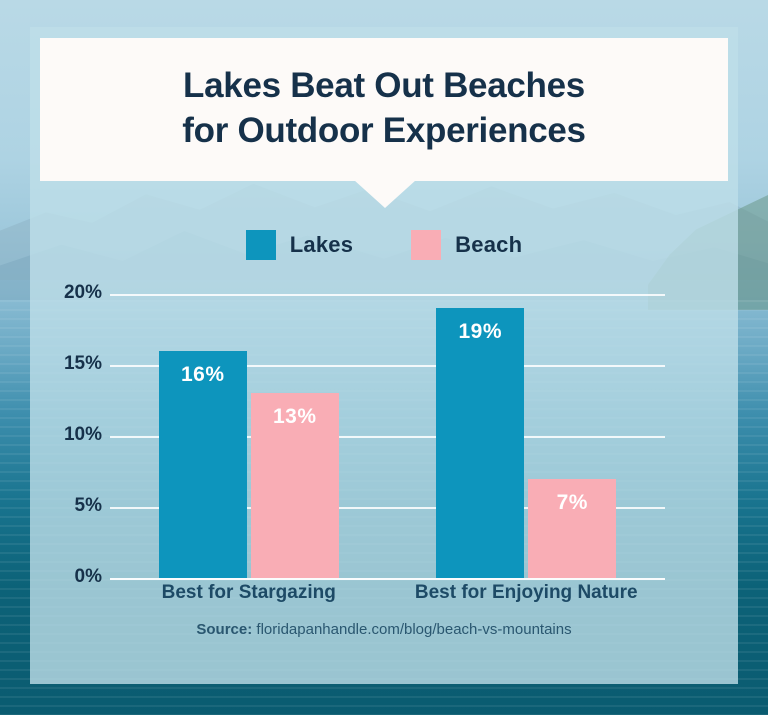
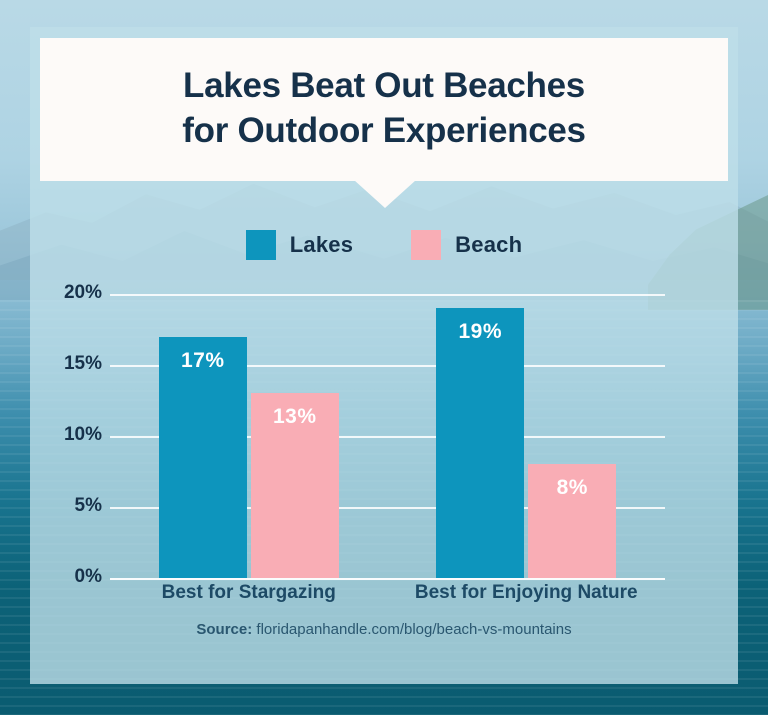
Lakes/Best for Stargazing: 16% -> 17%
Beach/Best for Enjoying Nature: 7% -> 8%
